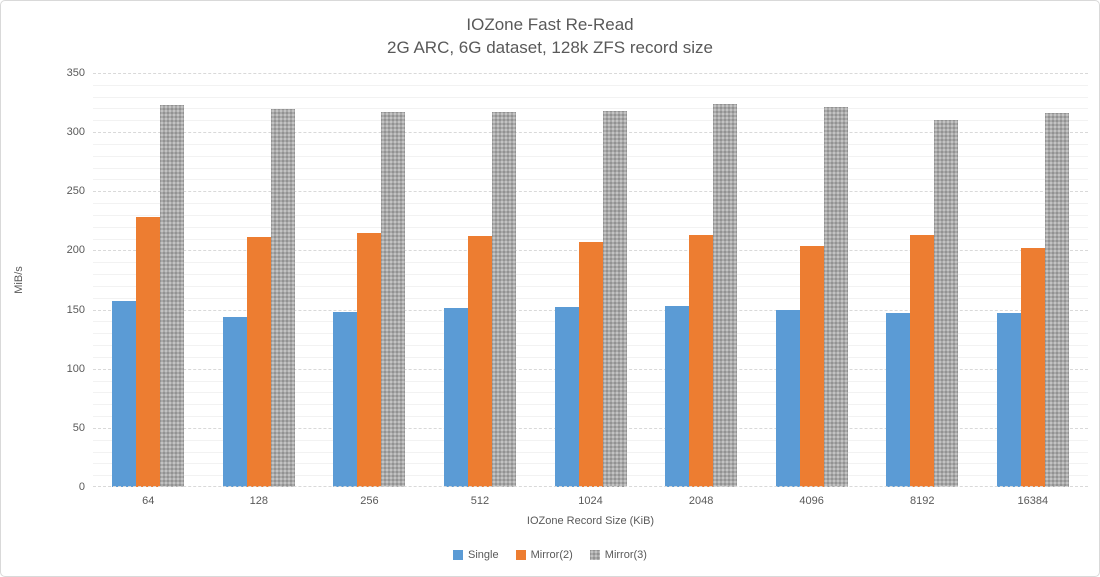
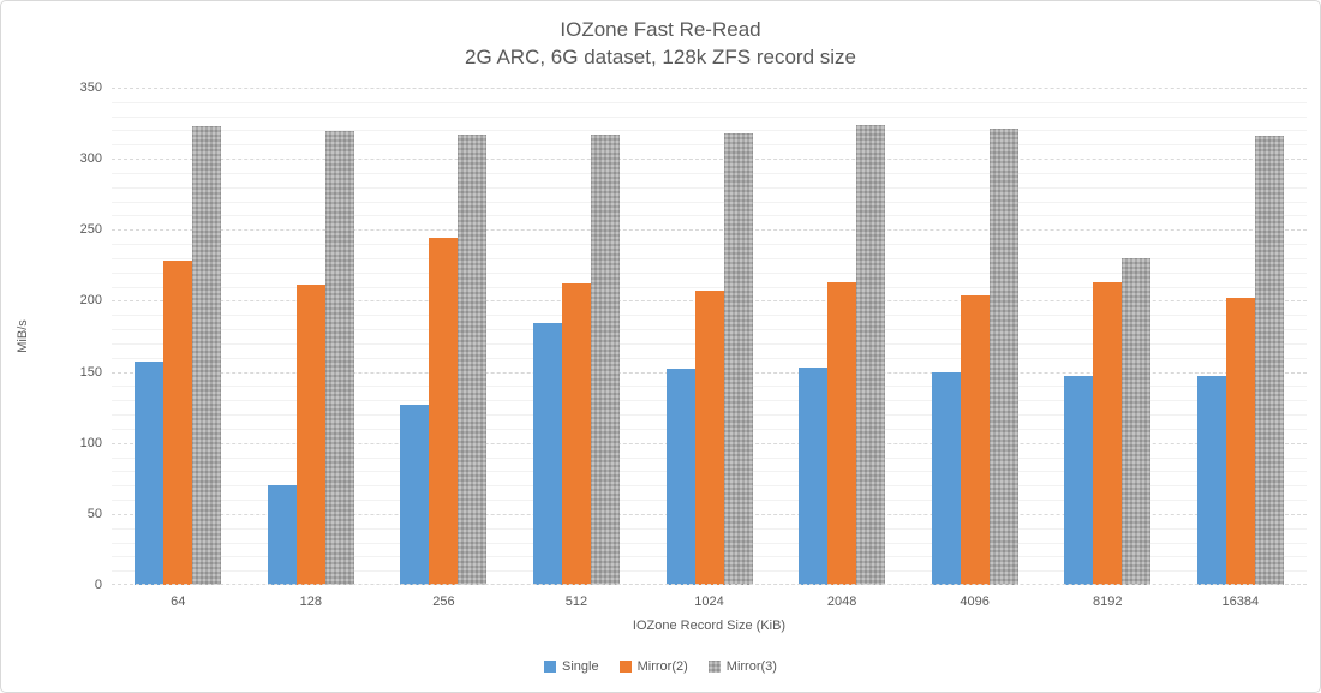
Single/128: 144 -> 70
Single/256: 148 -> 127
Mirror(2)/256: 215 -> 244
Single/512: 151 -> 184
Mirror(3)/8192: 310 -> 230
